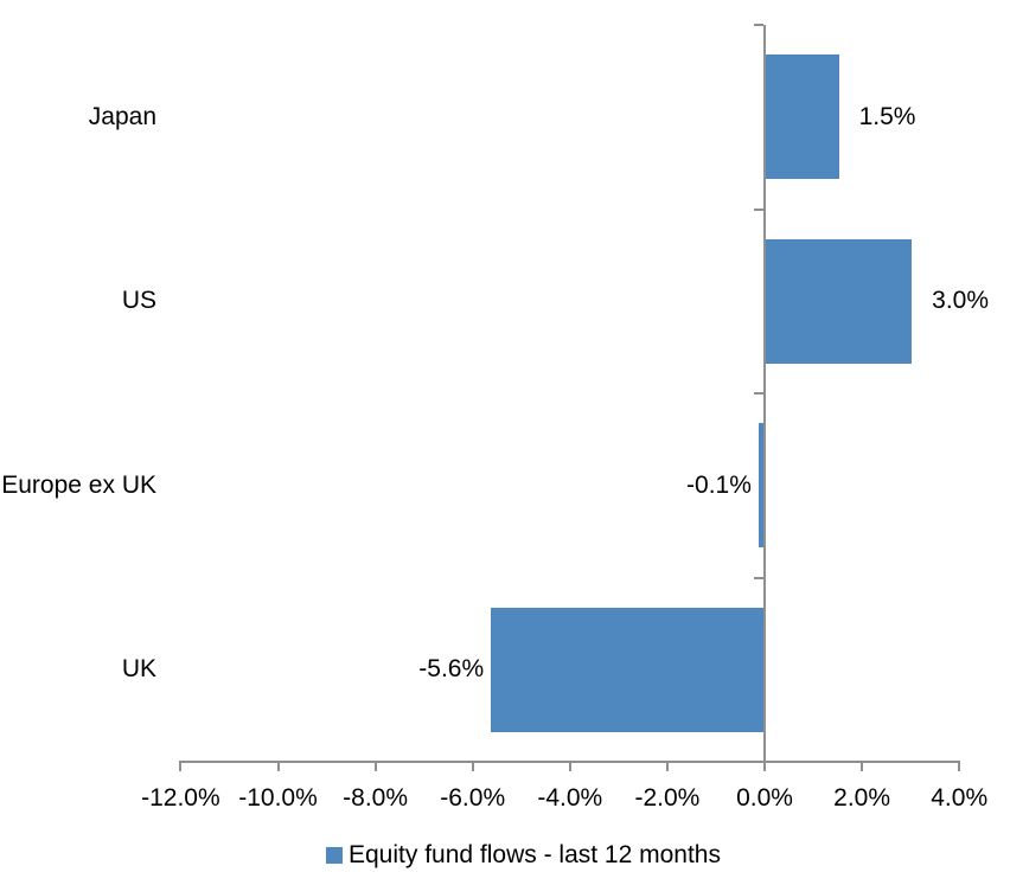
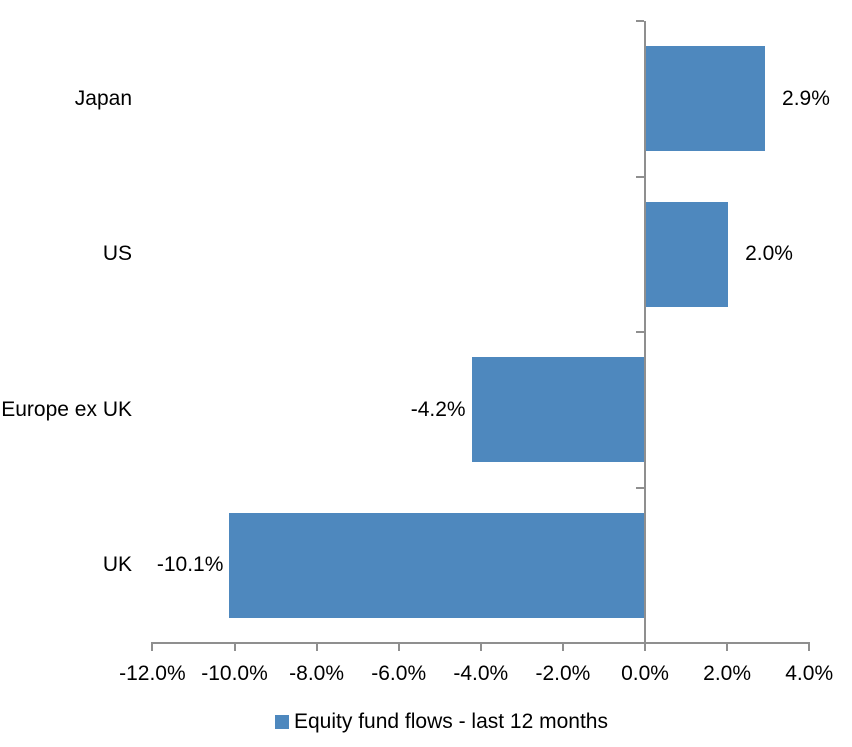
Japan: 1.5% -> 2.9%
US: 3.0% -> 2.0%
Europe ex UK: -0.1% -> -4.2%
UK: -5.6% -> -10.1%
